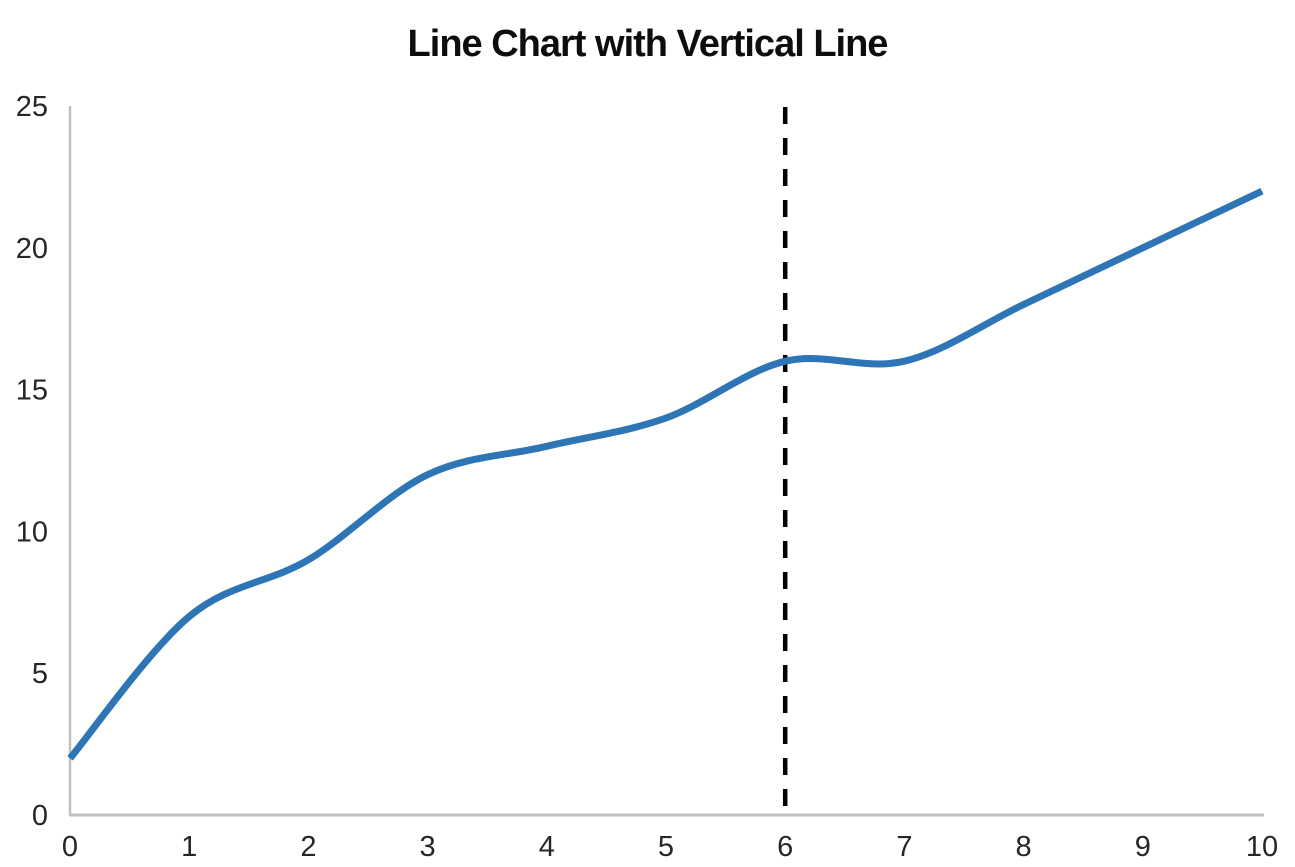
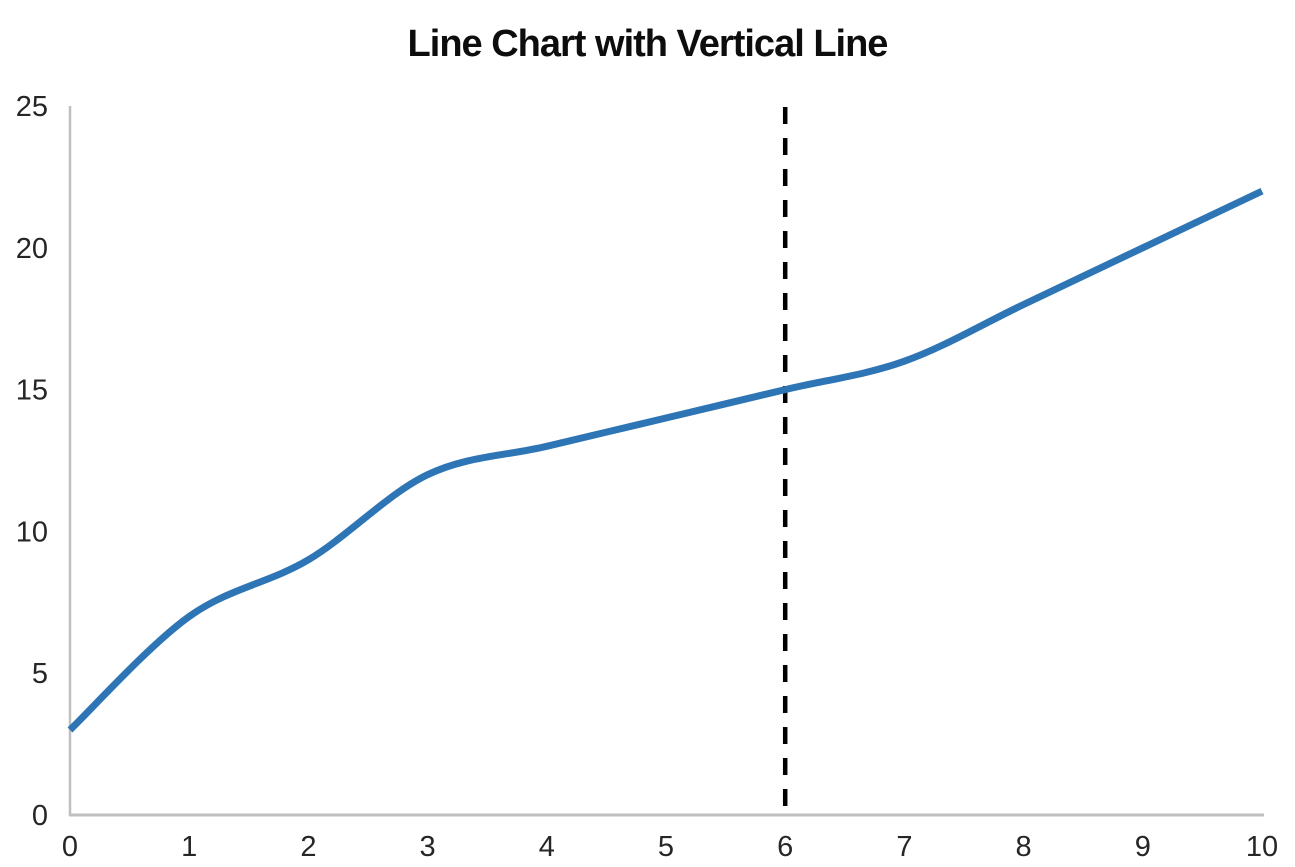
0: 2 -> 3
6: 16 -> 15
